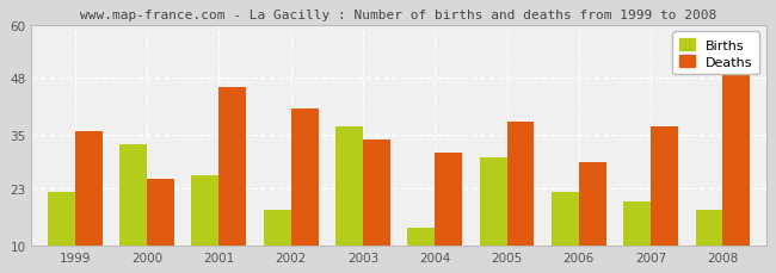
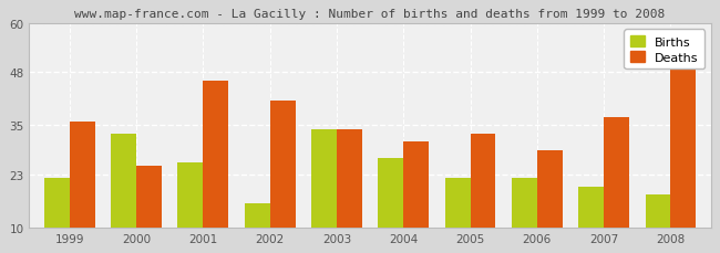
Births/2002: 18 -> 16
Births/2003: 37 -> 34
Births/2004: 14 -> 27
Births/2005: 30 -> 22
Deaths/2005: 38 -> 33
